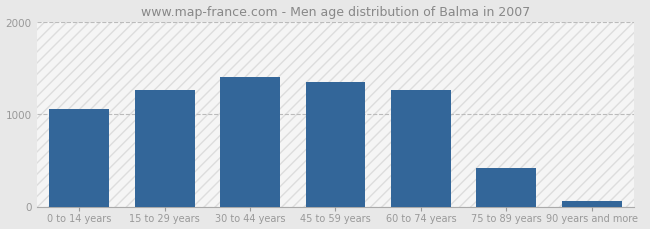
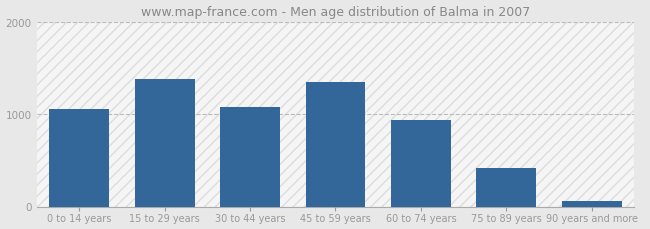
15 to 29 years: 1260 -> 1380
30 to 44 years: 1400 -> 1080
60 to 74 years: 1260 -> 940
